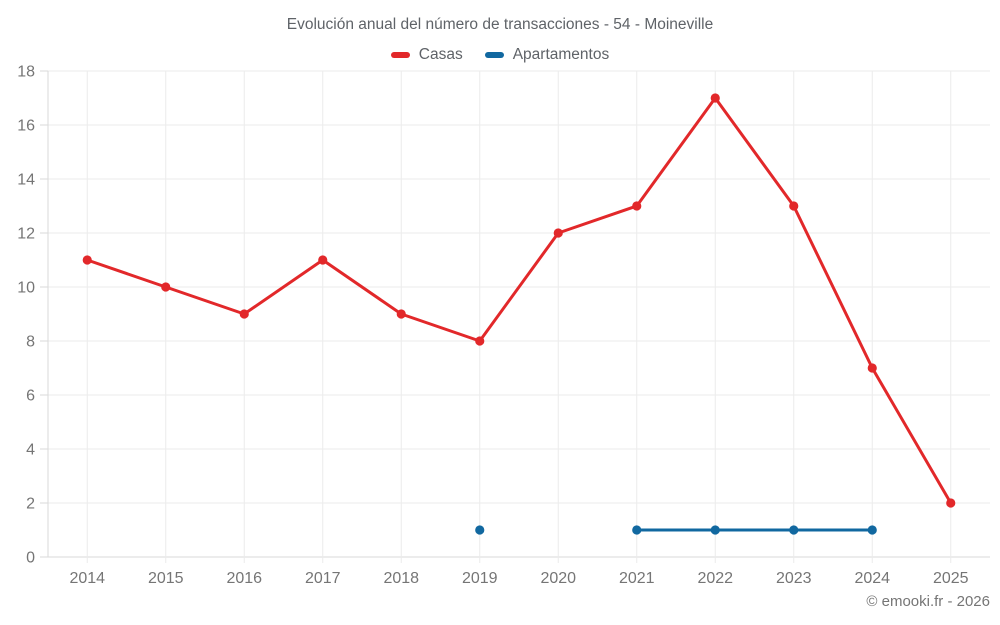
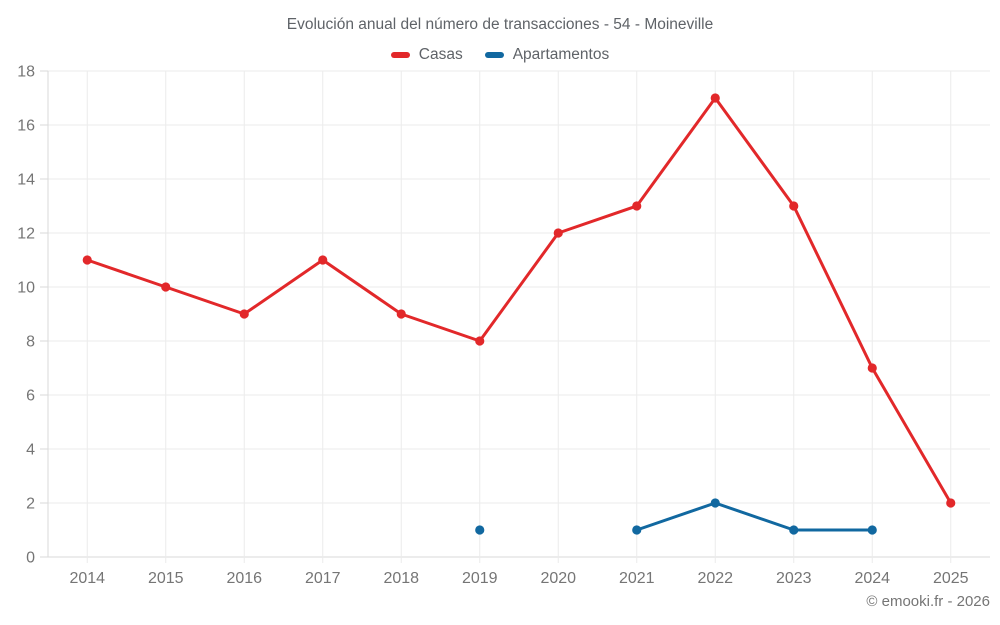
Apartamentos/2022: 1 -> 2
